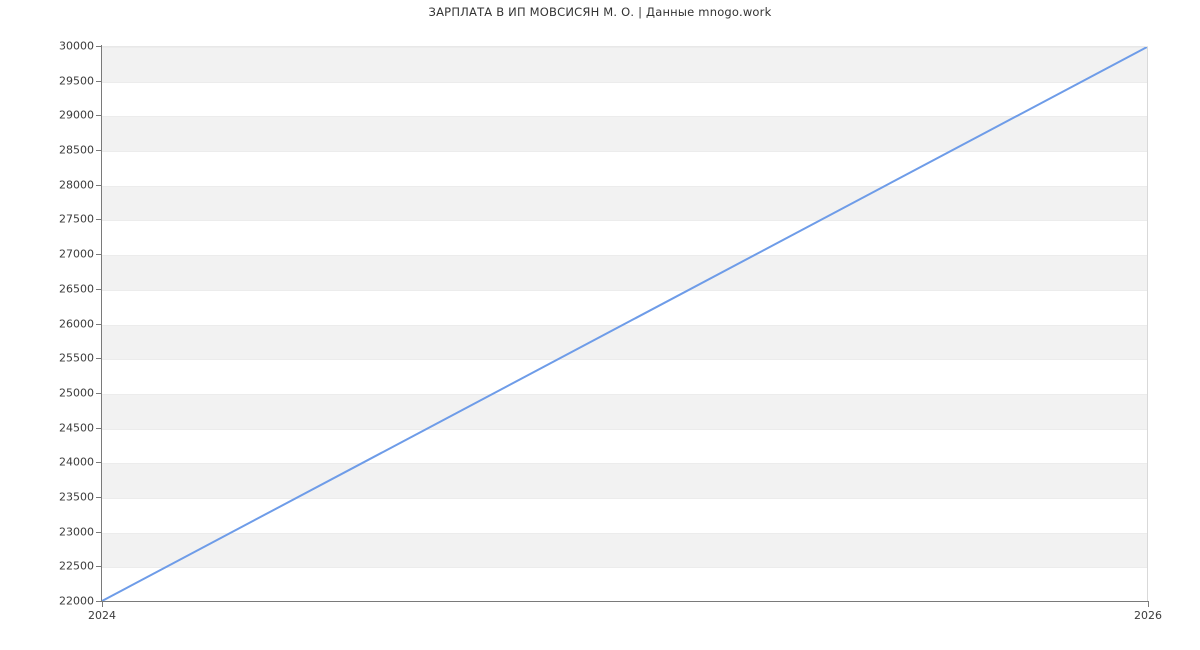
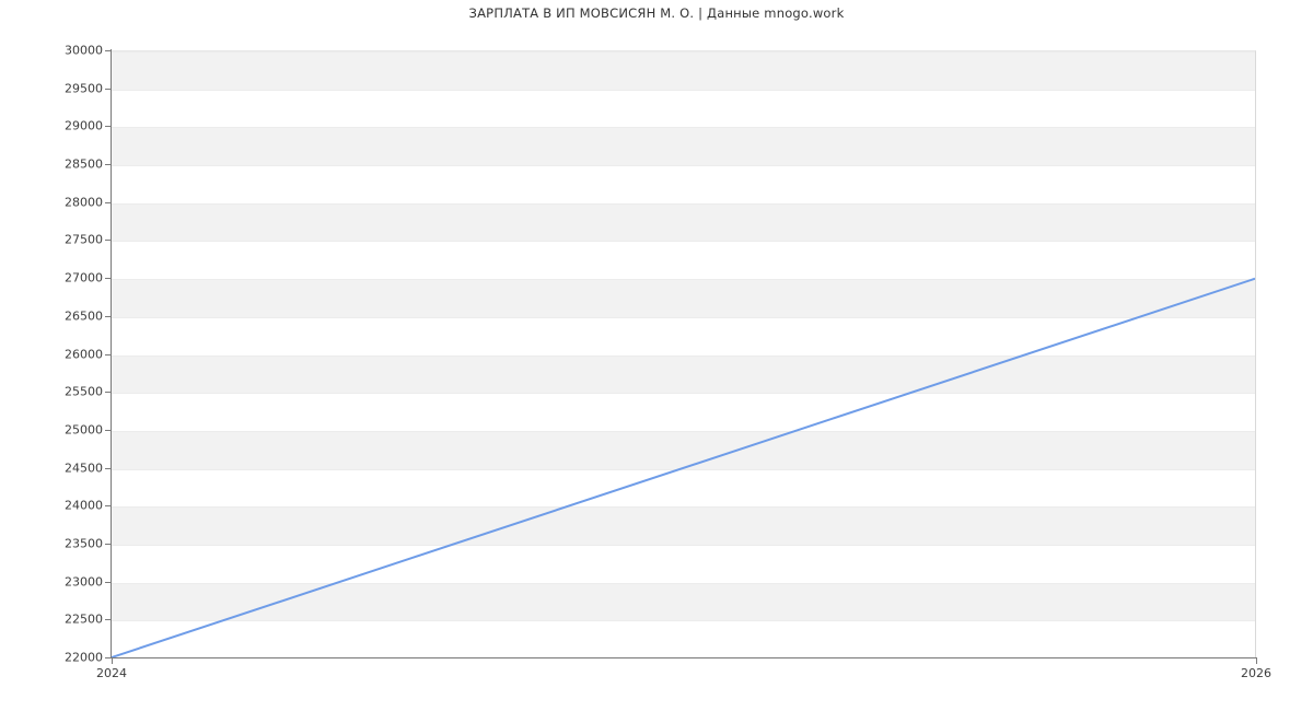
2026: 30000 -> 27000
